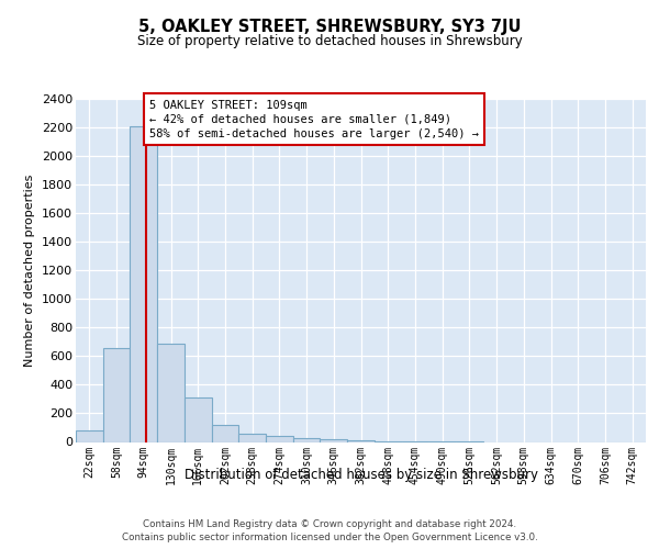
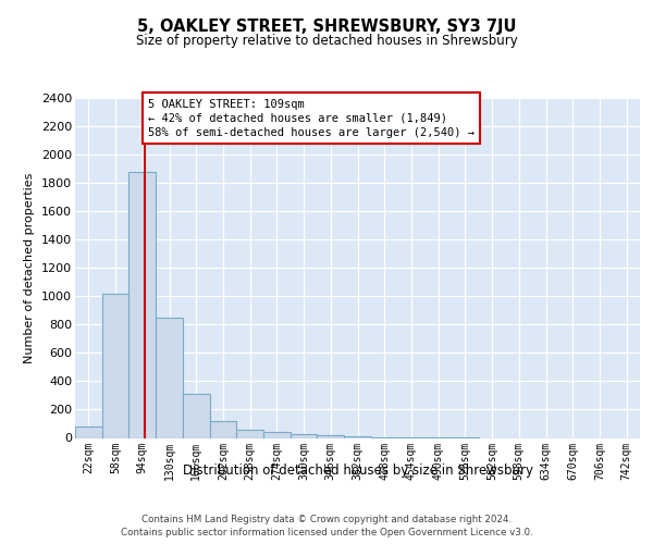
58sqm: 660 -> 1020
94sqm: 2210 -> 1880
130sqm: 690 -> 850
